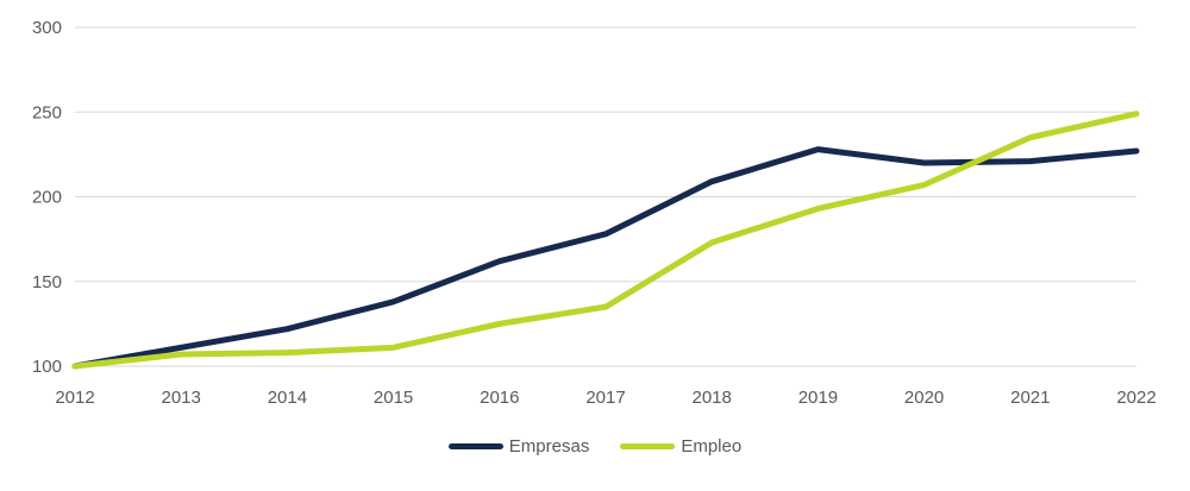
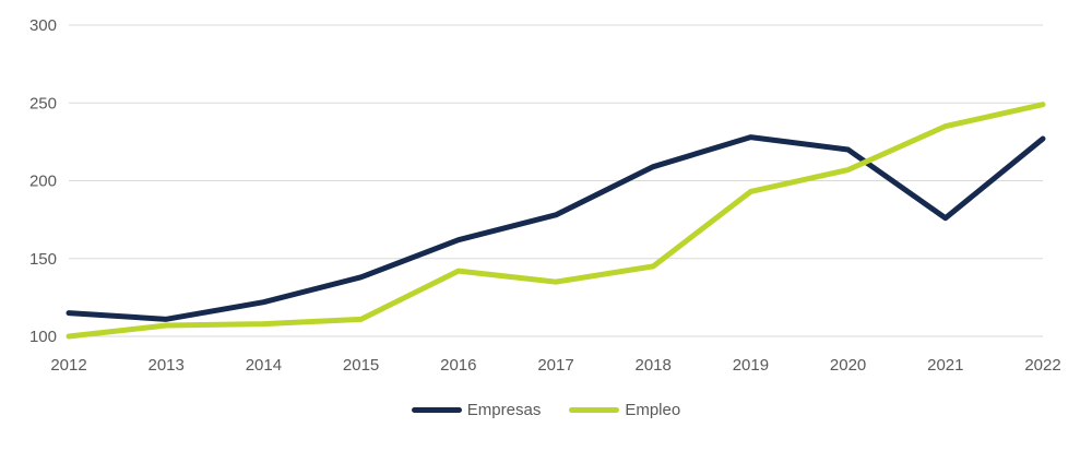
Empresas/2012: 100 -> 115
Empleo/2016: 125 -> 142
Empleo/2018: 173 -> 145
Empresas/2021: 221 -> 176
